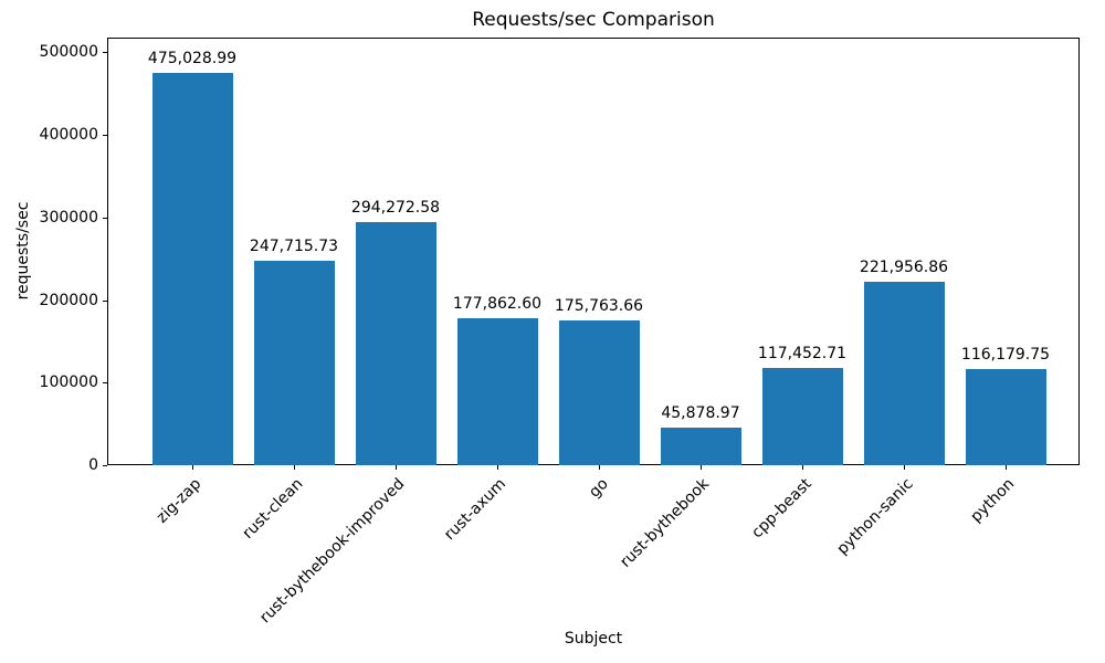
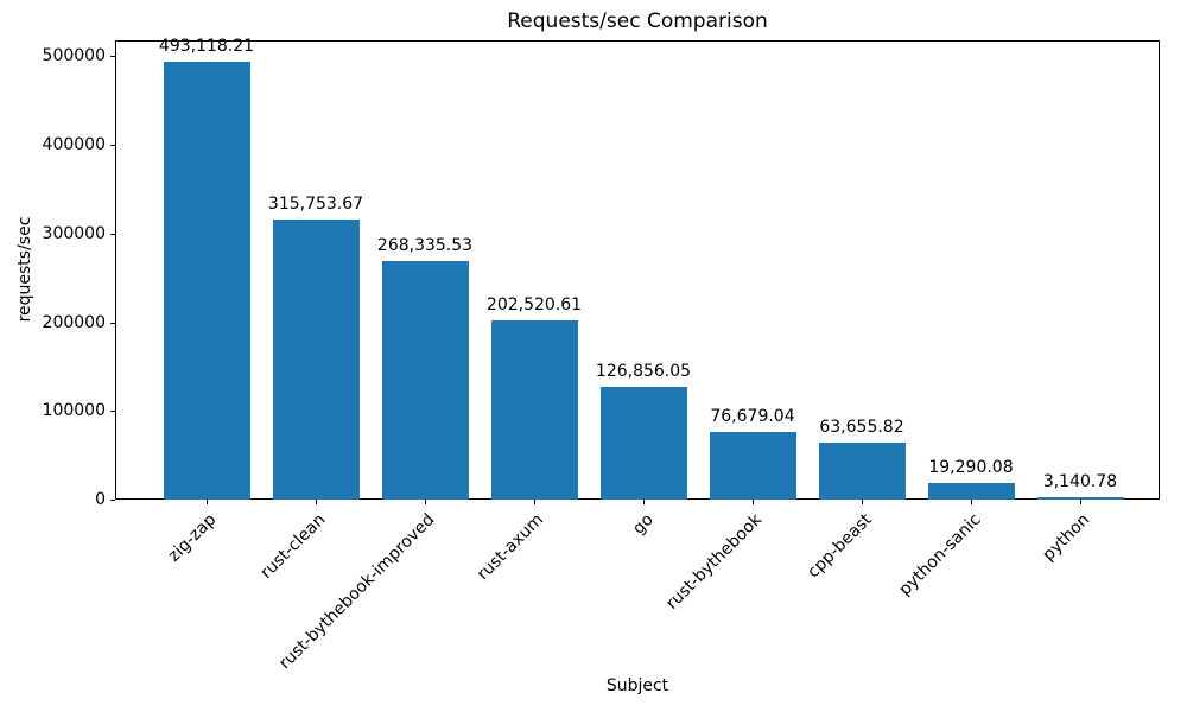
zig-zap: 475,028.99 -> 493,118.21
rust-clean: 247,715.73 -> 315,753.67
rust-bythebook-improved: 294,272.58 -> 268,335.53
rust-axum: 177,862.60 -> 202,520.61
go: 175,763.66 -> 126,856.05
rust-bythebook: 45,878.97 -> 76,679.04
cpp-beast: 117,452.71 -> 63,655.82
python-sanic: 221,956.86 -> 19,290.08
python: 116,179.75 -> 3,140.78
